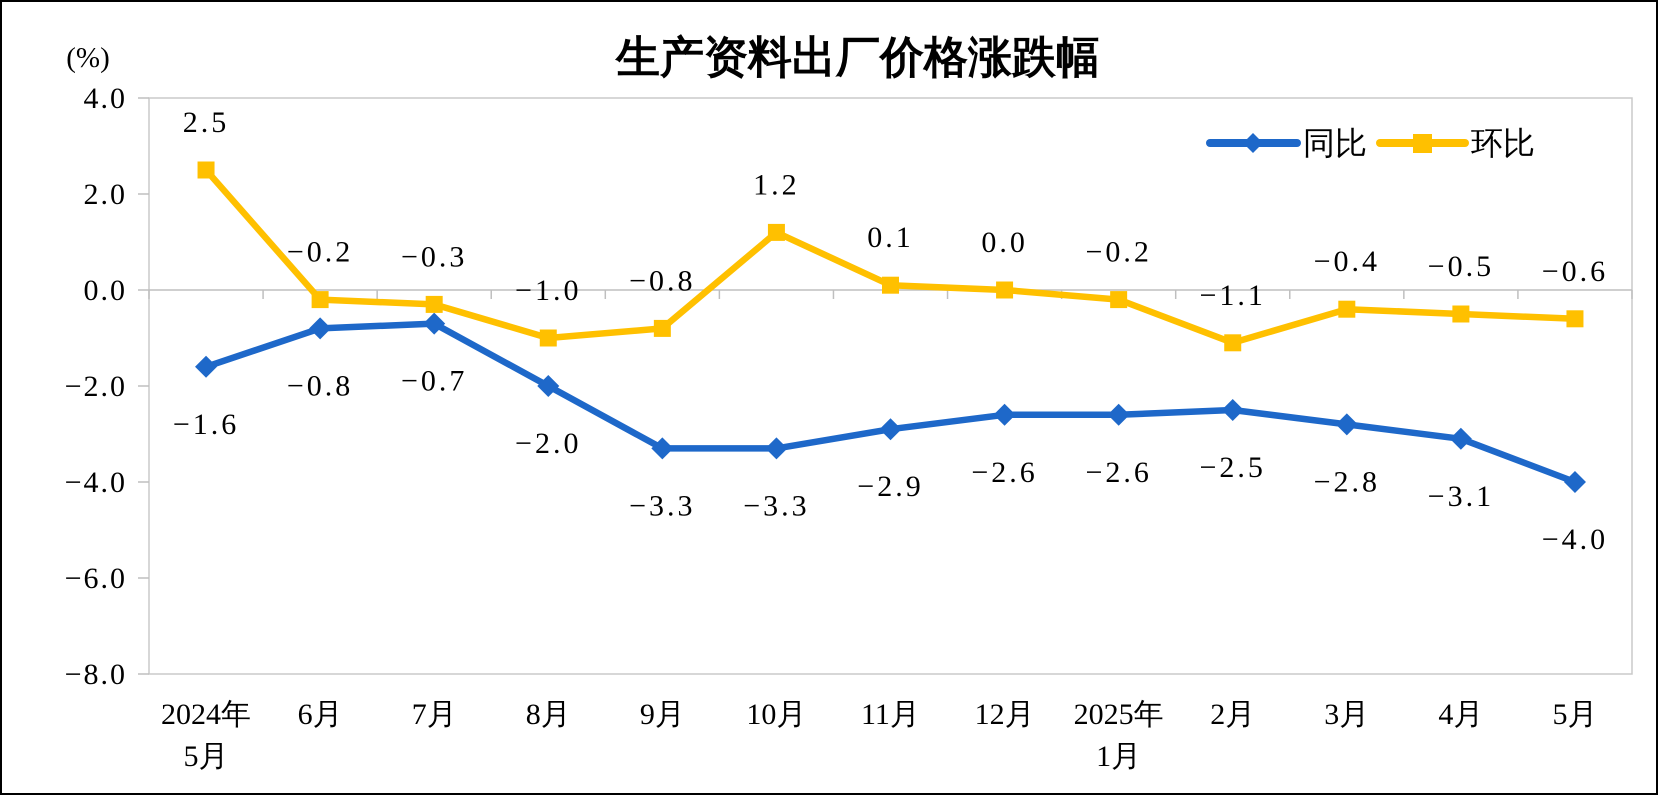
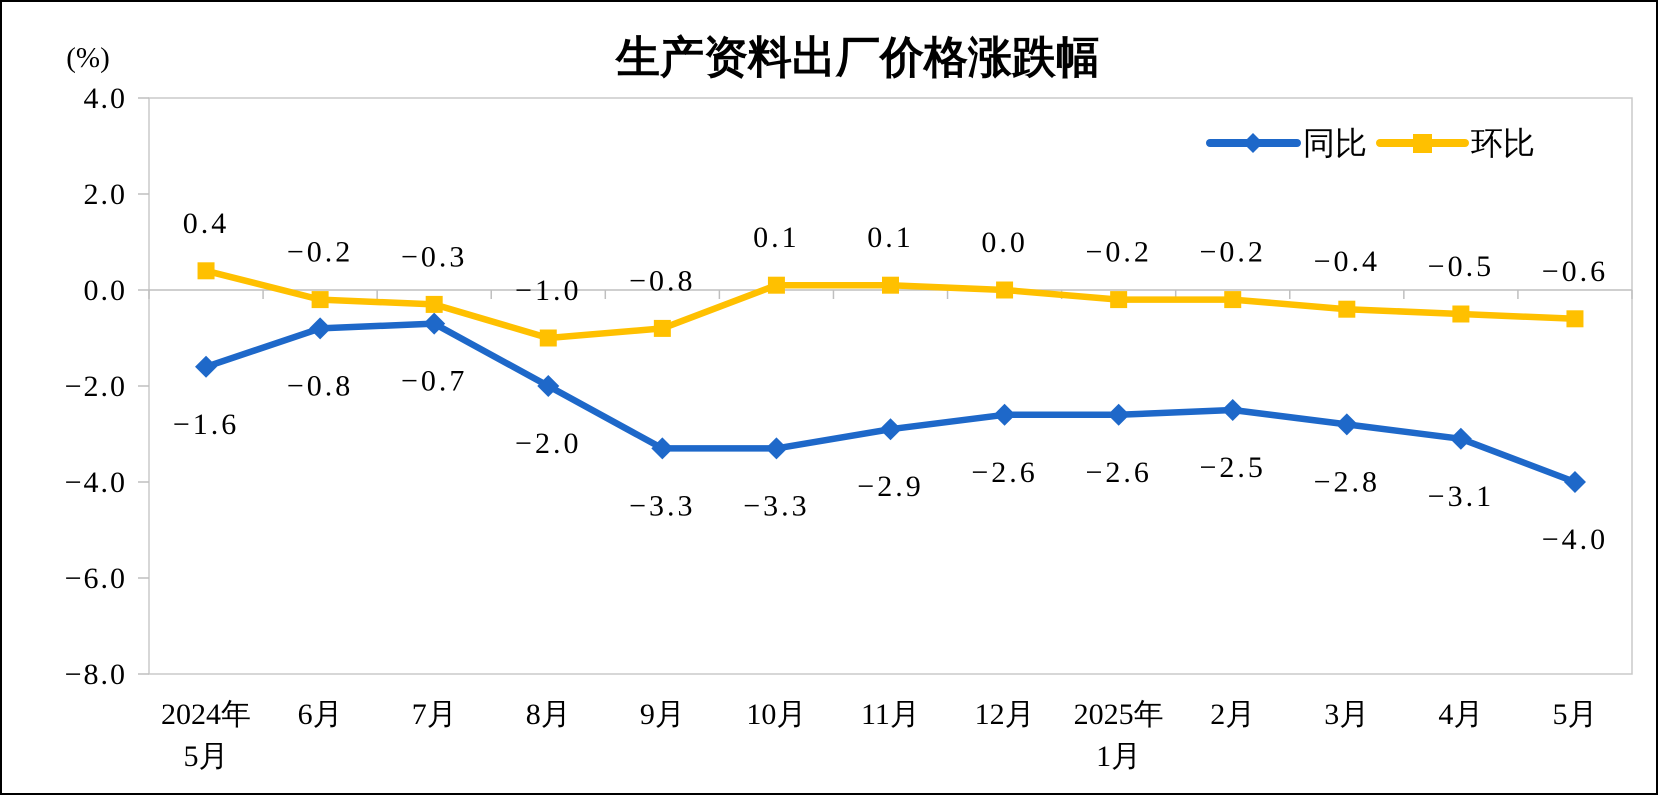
环比/2024年5月: 2.5 -> 0.4
环比/10月: 1.2 -> 0.1
环比/2月: −1.1 -> −0.2
